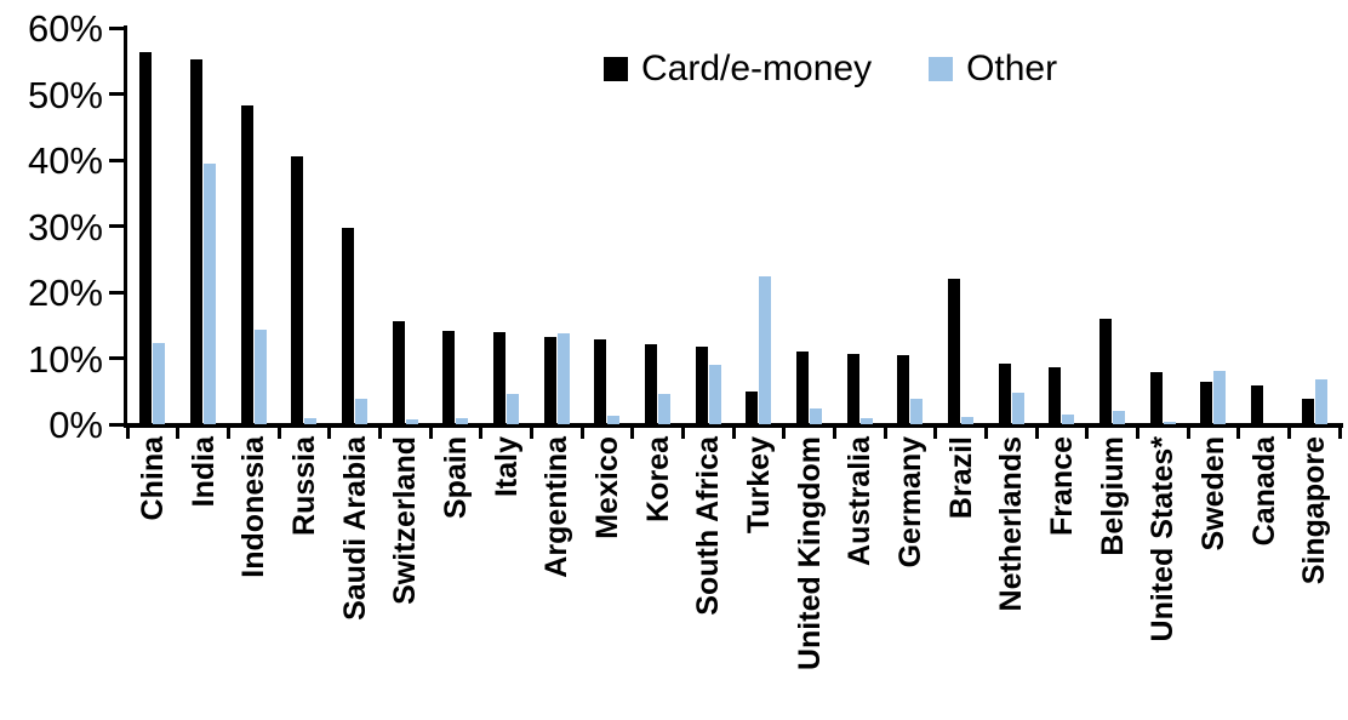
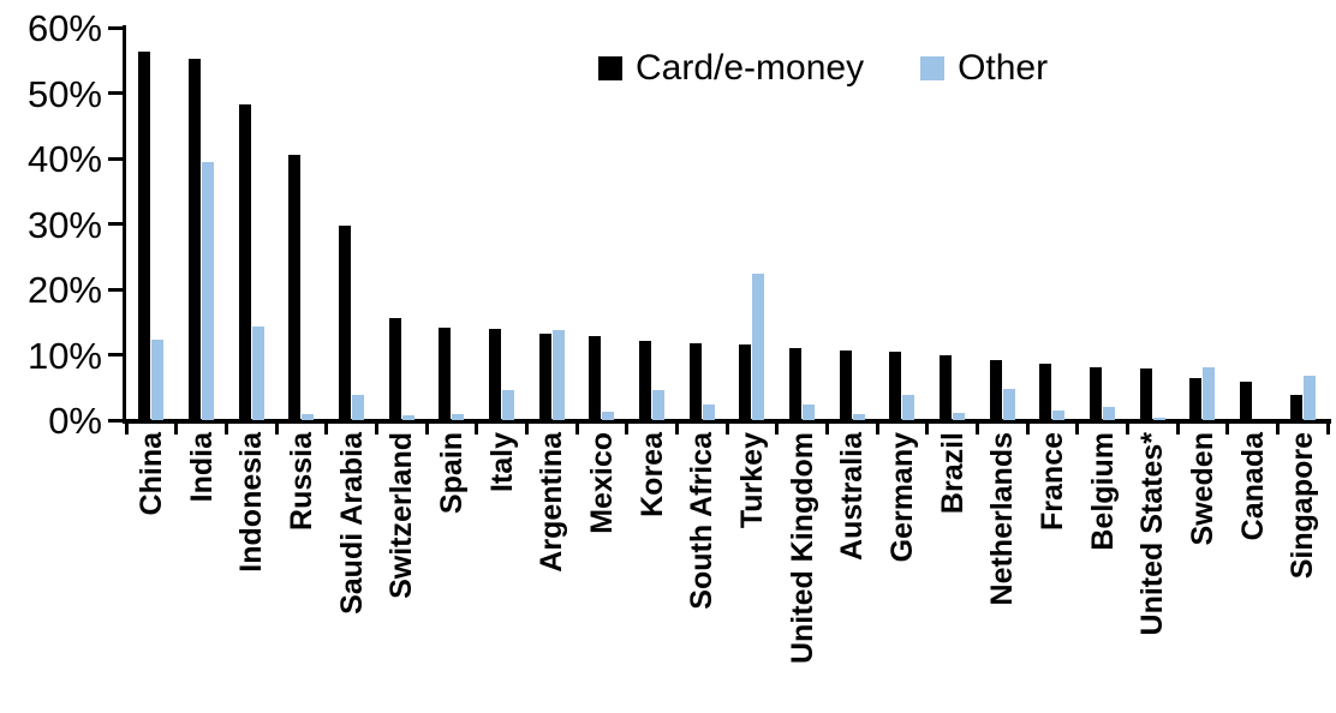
Other/South Africa: 9% -> 2%
Card/e-money/Turkey: 5% -> 12%
Card/e-money/Brazil: 22% -> 10%
Card/e-money/Belgium: 16% -> 8%
